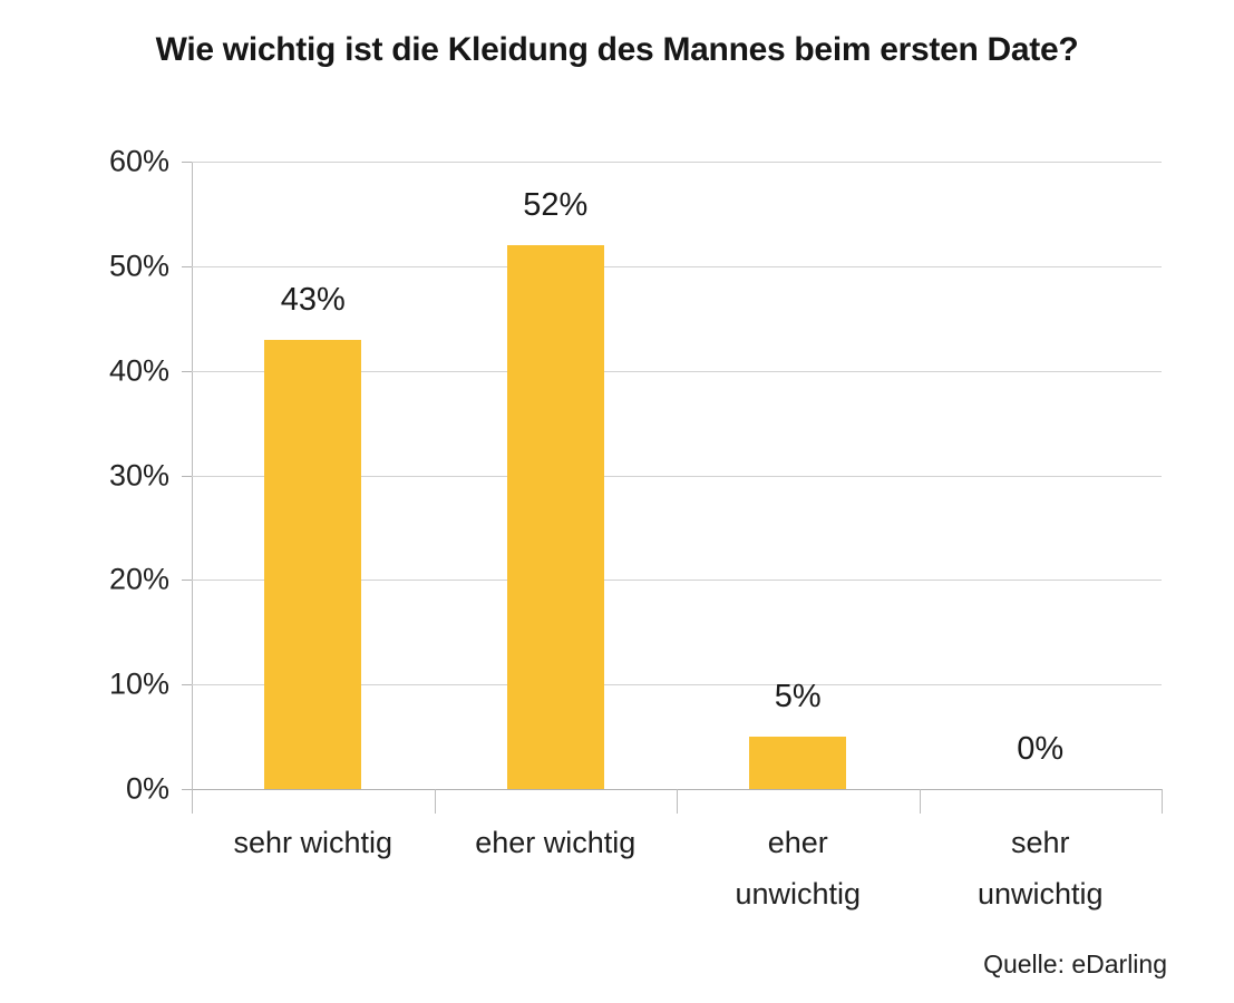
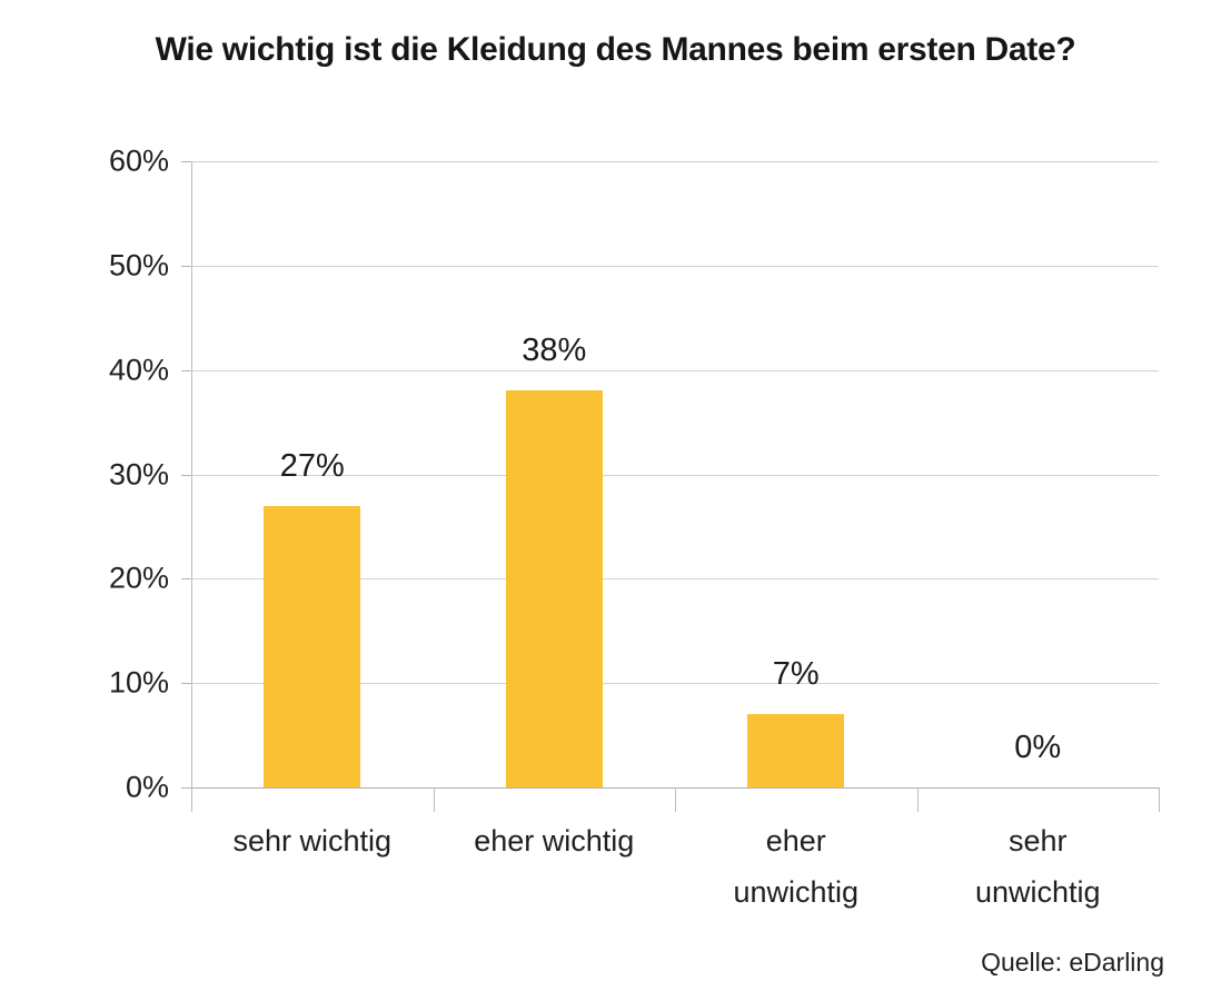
sehr wichtig: 43% -> 27%
eher wichtig: 52% -> 38%
eher unwichtig: 5% -> 7%
